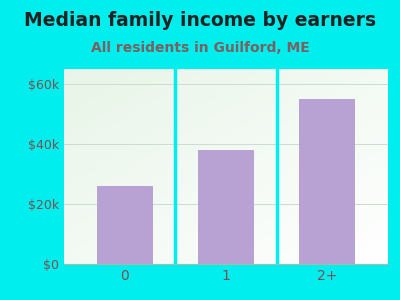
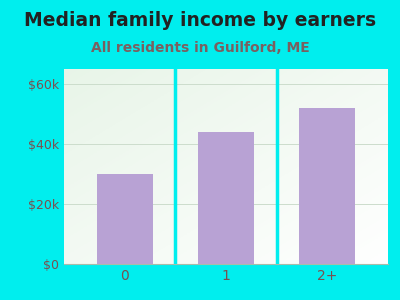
0: $26k -> $30k
1: $38k -> $44k
2+: $55k -> $52k
